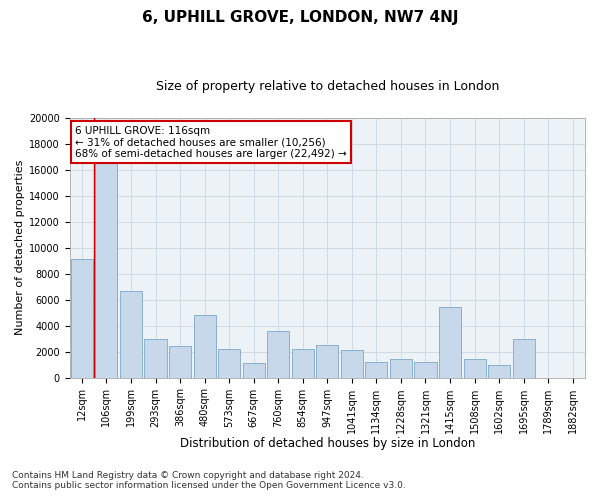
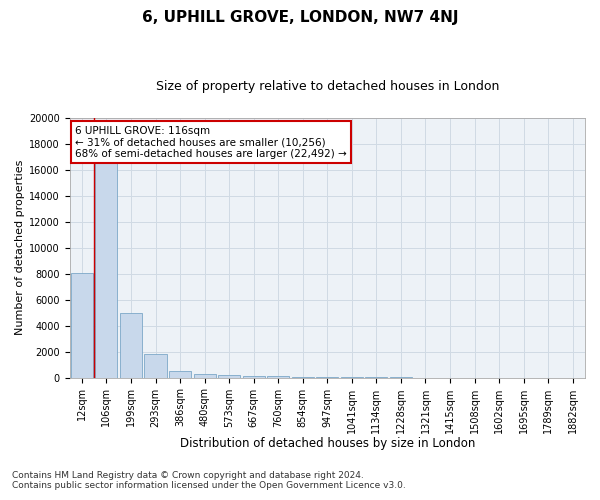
12sqm: 9100 -> 8000
199sqm: 6700 -> 5000
293sqm: 3000 -> 1800
386sqm: 2400 -> 500
480sqm: 4800 -> 300
573sqm: 2200 -> 200
667sqm: 1100 -> 200
760sqm: 3600 -> 100
854sqm: 2200 -> 100
947sqm: 2500 -> 0
1041sqm: 2100 -> 0
1134sqm: 1200 -> 0
1228sqm: 1400 -> 0
1321sqm: 1200 -> 0
1415sqm: 5400 -> 0
1508sqm: 1400 -> 0
1602sqm: 1000 -> 0
1695sqm: 3000 -> 0
